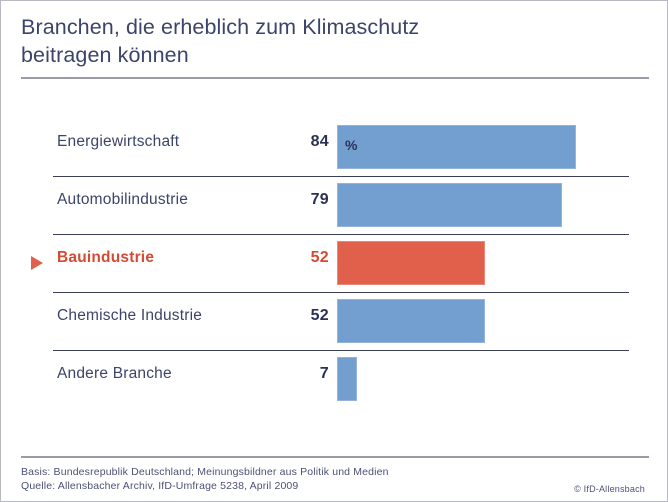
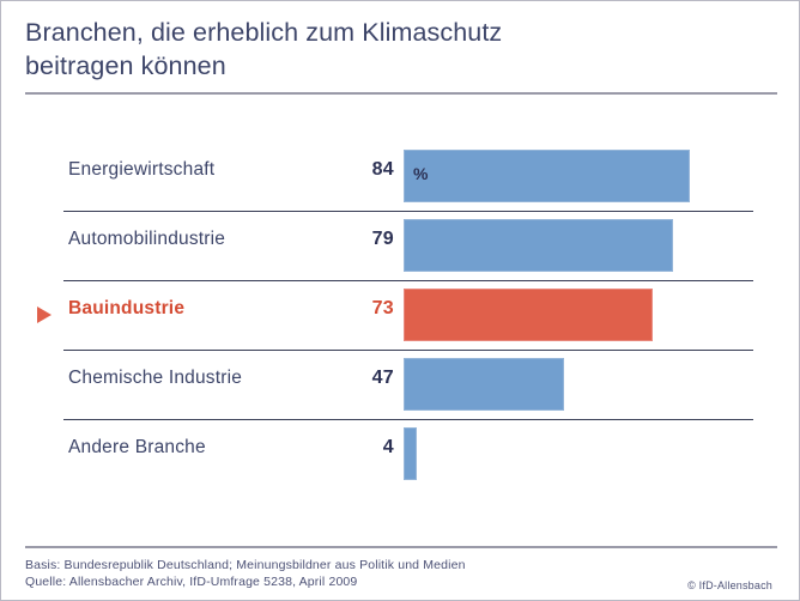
Bauindustrie: 52 -> 73
Chemische Industrie: 52 -> 47
Andere Branche: 7 -> 4
